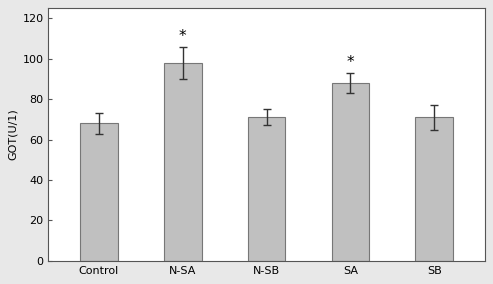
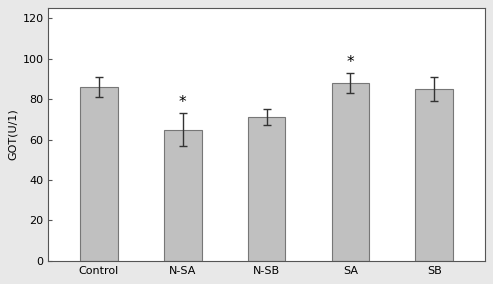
Control: 68 -> 86
N-SA: 98 -> 65
SB: 71 -> 85
